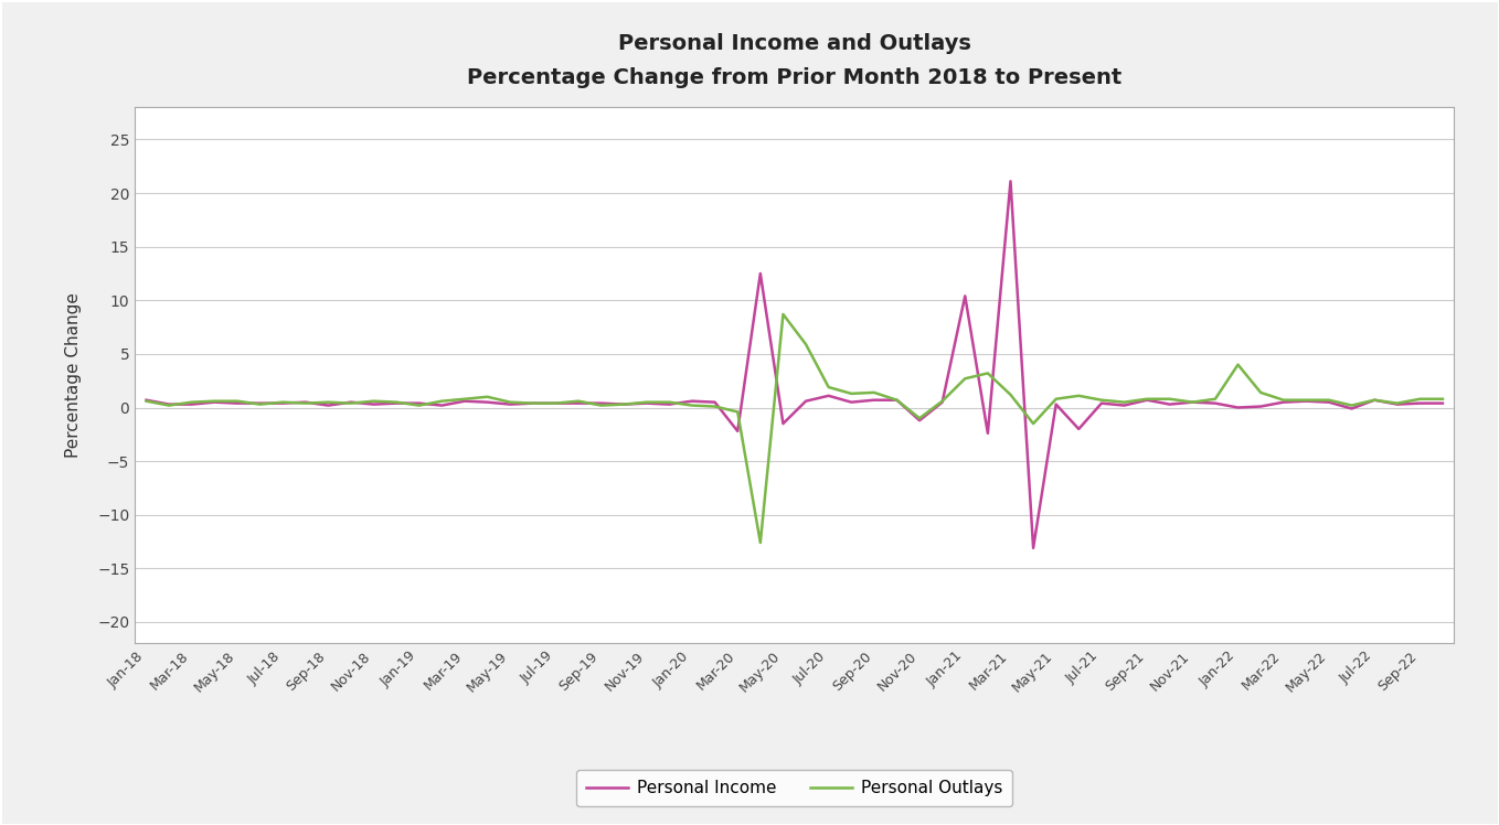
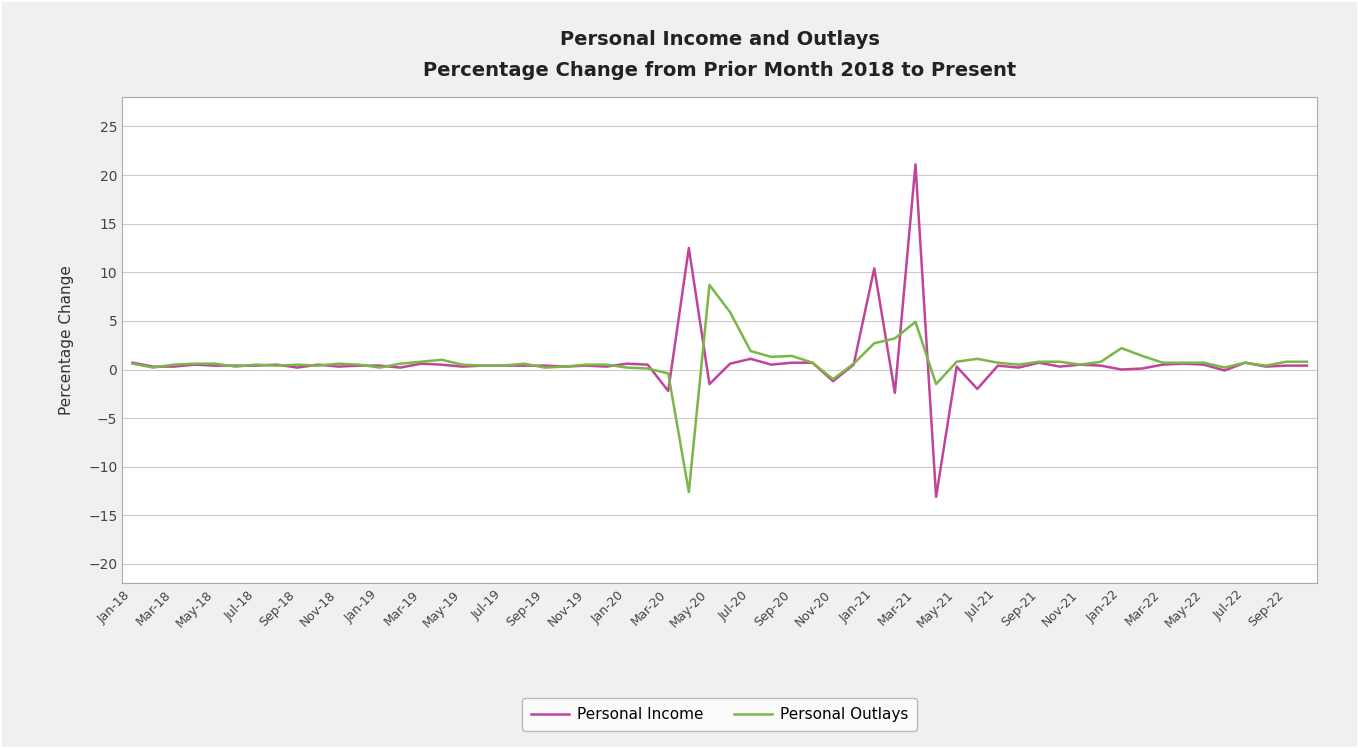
Personal Outlays/Mar-21: 1.2 -> 4.9
Personal Outlays/Jan-22: 4.0 -> 2.2
